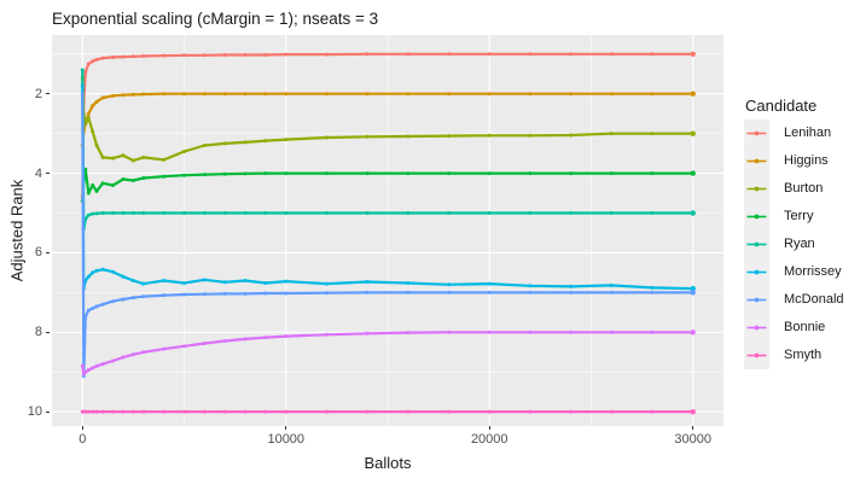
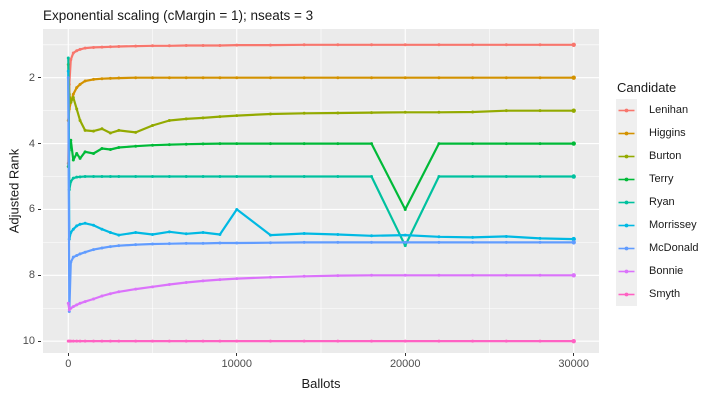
Morrissey/10000: 6.7 -> 6.0
Terry/20000: 4.0 -> 6.0
Ryan/20000: 5.0 -> 7.1
